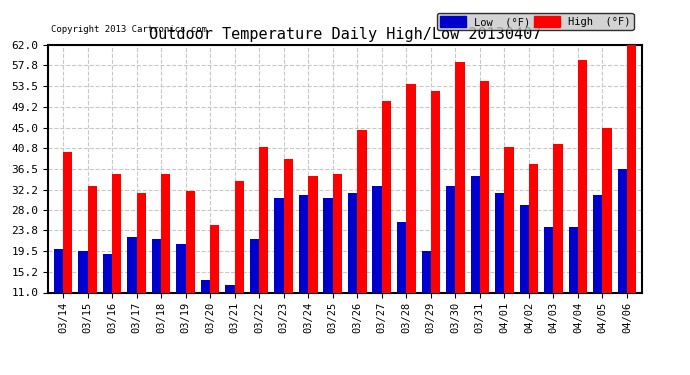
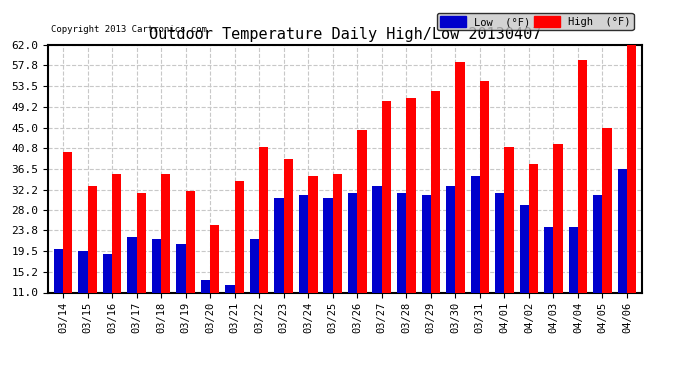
Low (°F)/03/28: 25.5 -> 31.5
High (°F)/03/28: 54.0 -> 51.0
Low (°F)/03/29: 19.5 -> 31.0
